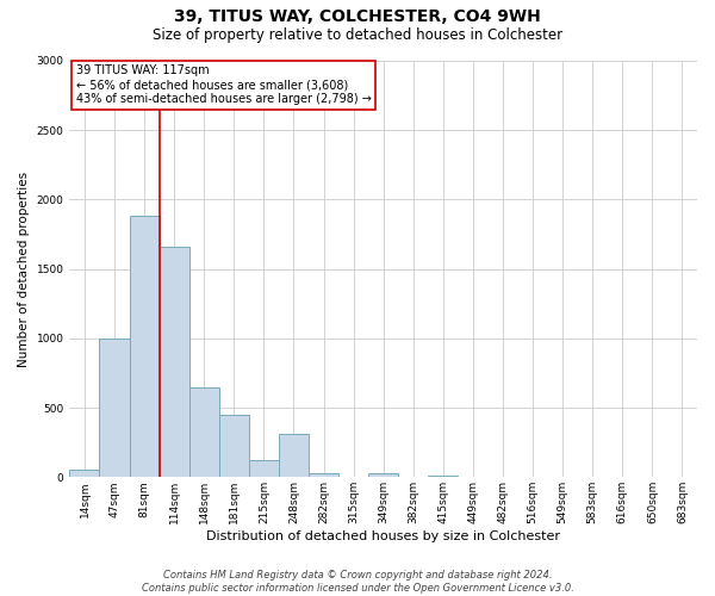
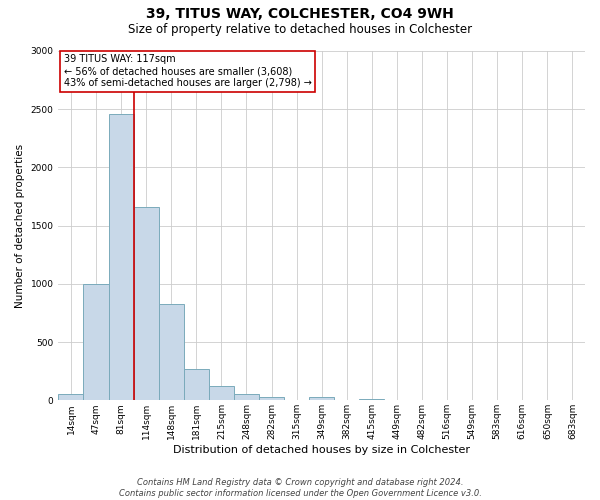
81sqm: 1880 -> 2460
148sqm: 650 -> 830
181sqm: 450 -> 270
248sqm: 310 -> 60
